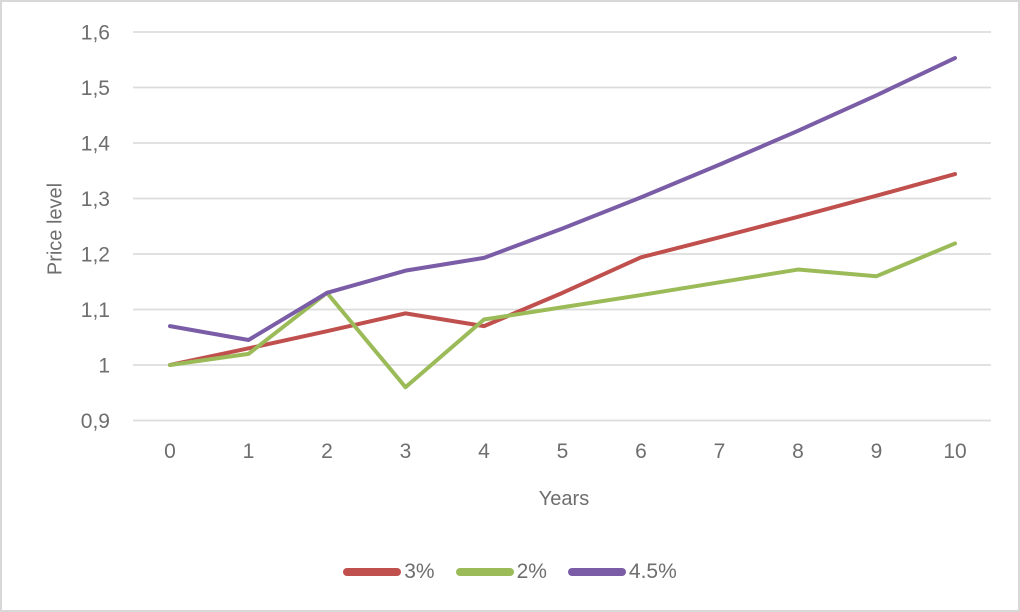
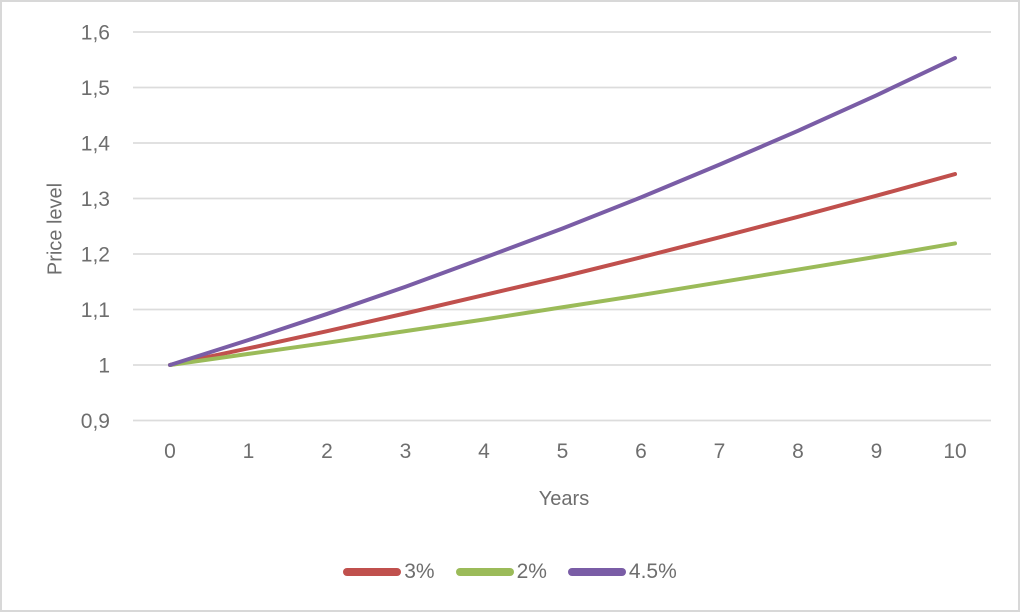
4.5%/0: 1,07 -> 1,00
2%/2: 1,13 -> 1,04
4.5%/2: 1,13 -> 1,09
2%/3: 0,96 -> 1,06
4.5%/3: 1,17 -> 1,14
3%/4: 1,07 -> 1,13
3%/5: 1,13 -> 1,16
2%/9: 1,16 -> 1,20
